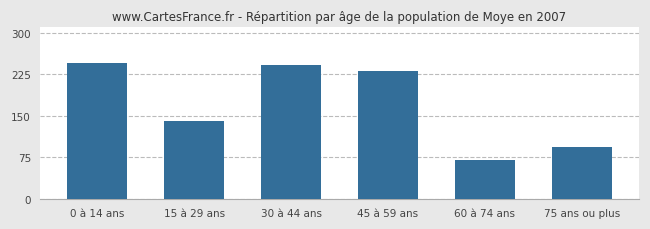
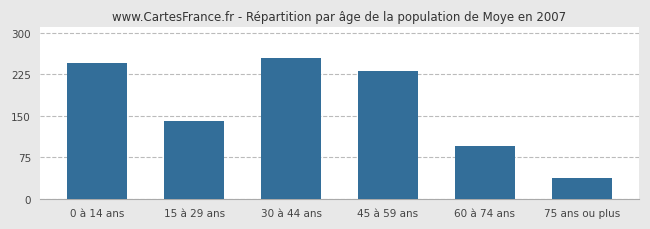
30 à 44 ans: 242 -> 255
60 à 74 ans: 70 -> 95
75 ans ou plus: 94 -> 38
